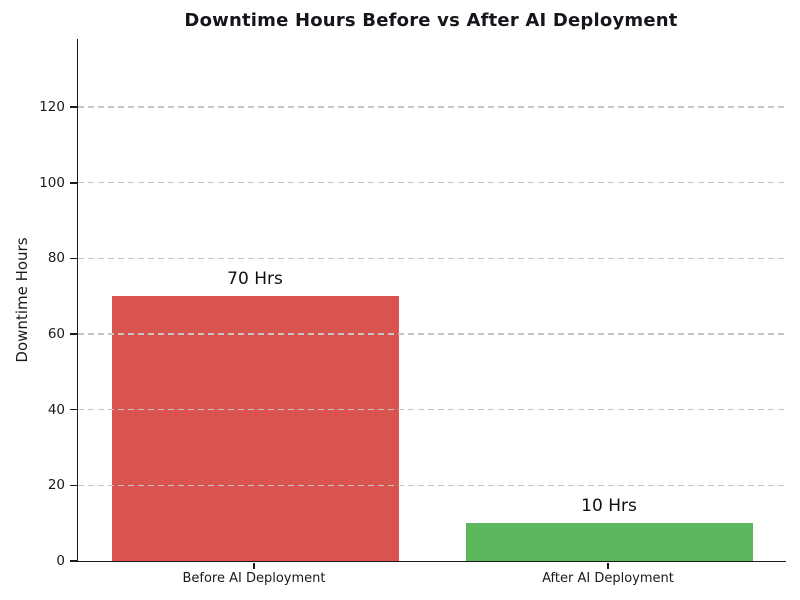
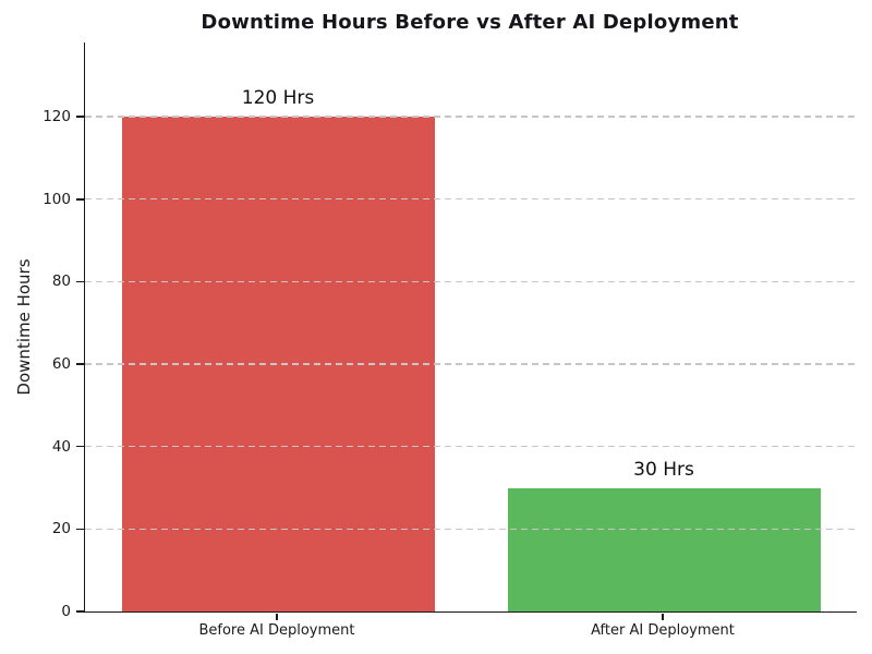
Before AI Deployment: 70 -> 120
After AI Deployment: 10 -> 30
